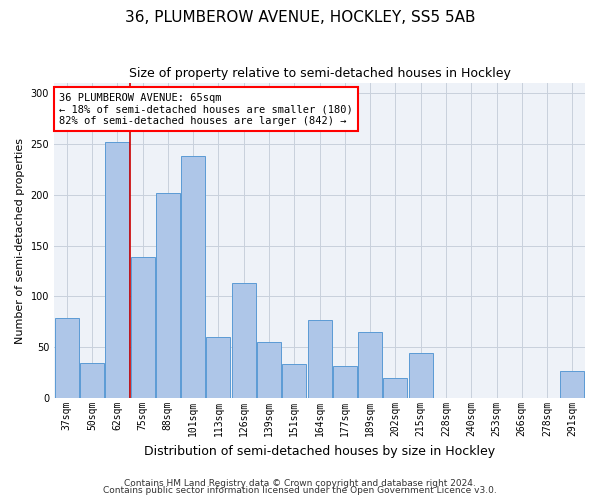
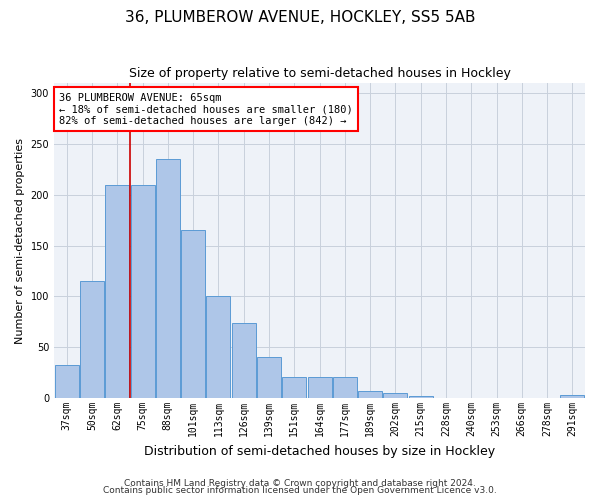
37sqm: 79 -> 33
50sqm: 35 -> 115
62sqm: 252 -> 210
75sqm: 139 -> 210
88sqm: 202 -> 235
101sqm: 238 -> 165
113sqm: 60 -> 100
126sqm: 113 -> 74
139sqm: 55 -> 40
151sqm: 34 -> 21
164sqm: 77 -> 21
177sqm: 32 -> 21
189sqm: 65 -> 7
202sqm: 20 -> 5
215sqm: 44 -> 2
291sqm: 27 -> 3
